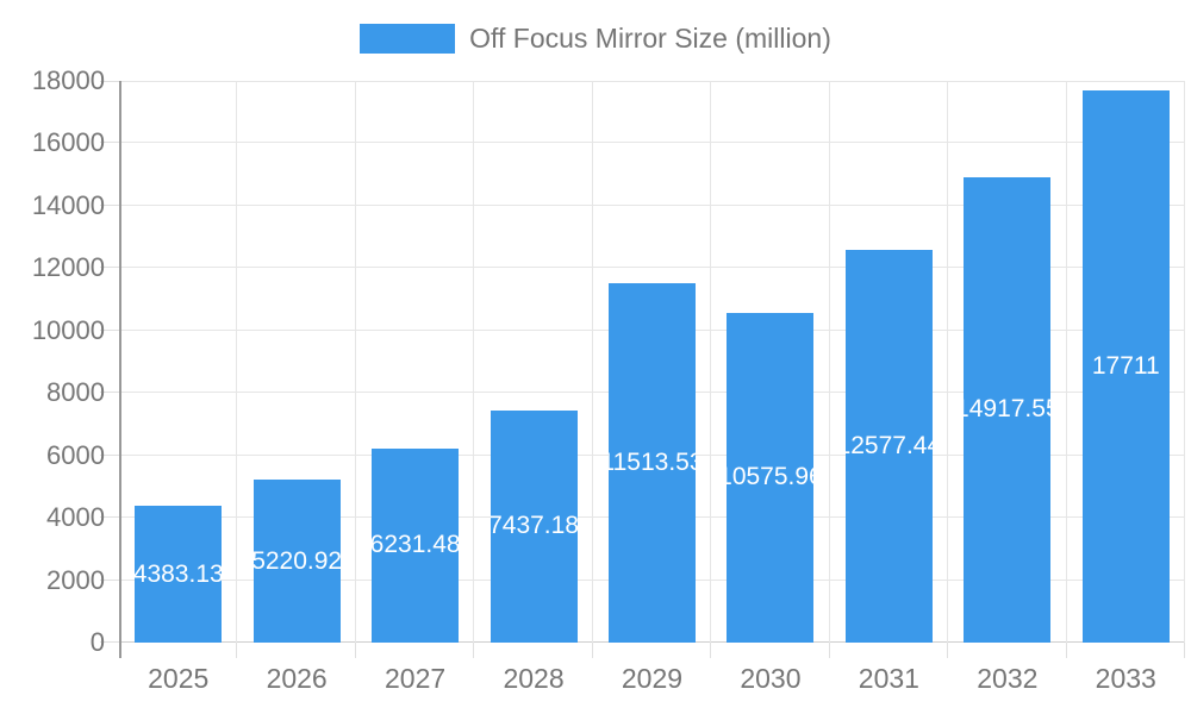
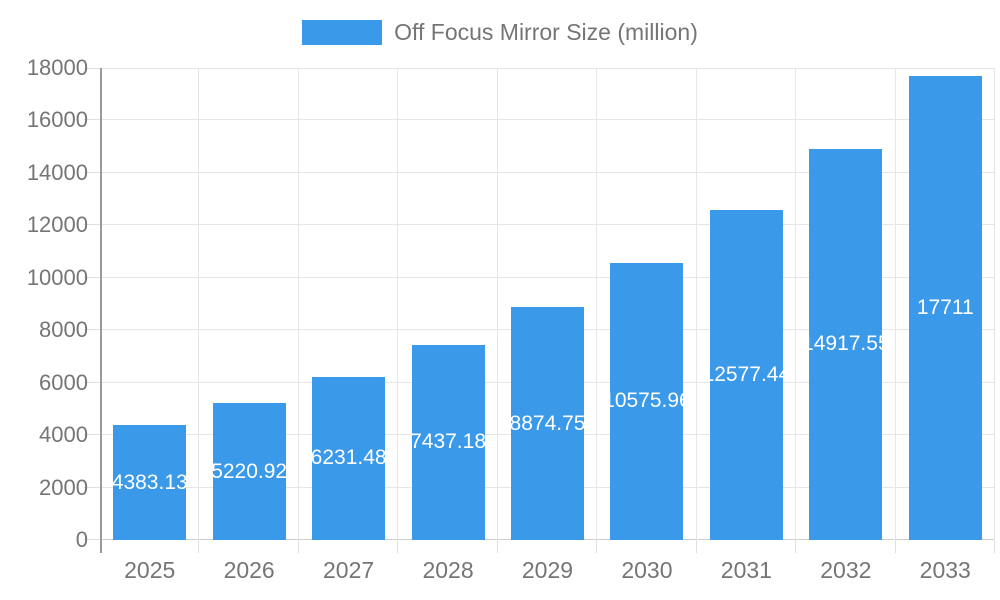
2029: 11513.53 -> 8874.75
